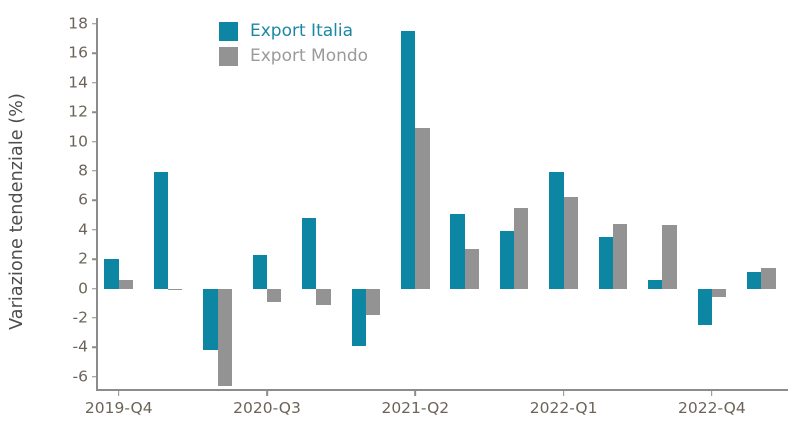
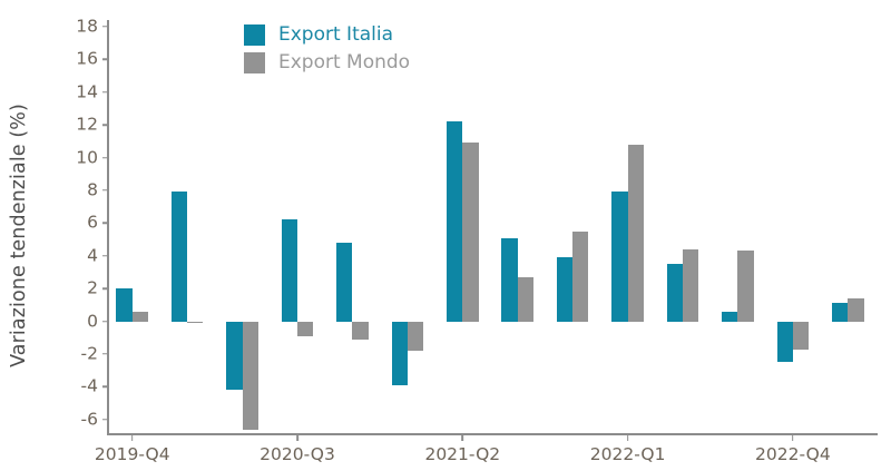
Export Italia/2020-Q3: 2.3 -> 6.2
Export Italia/2021-Q2: 17.5 -> 12.2
Export Mondo/2022-Q1: 6.2 -> 10.8
Export Mondo/2022-Q4: -0.6 -> -1.7
